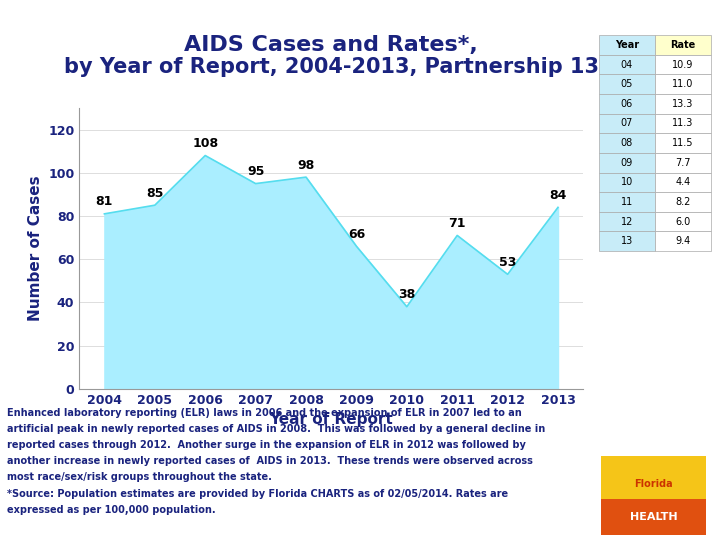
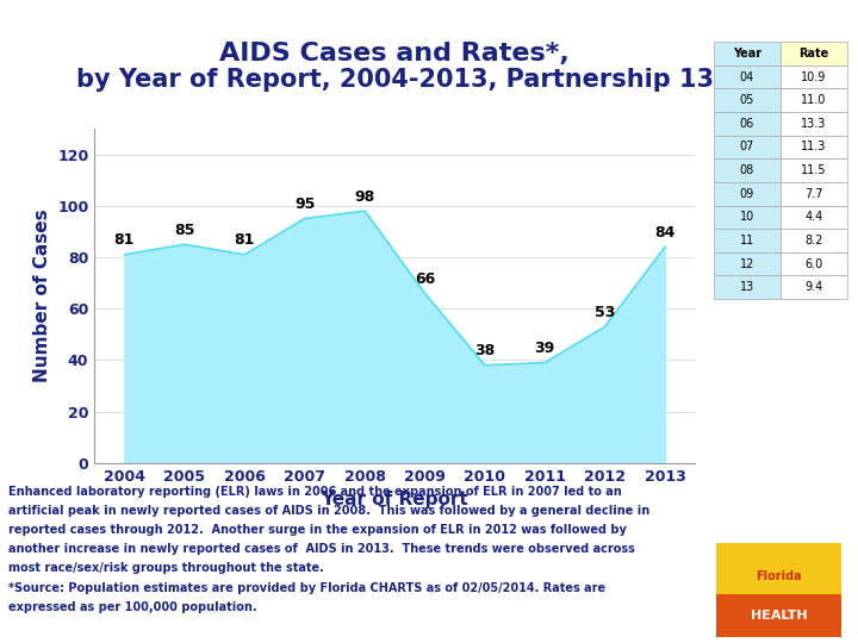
2006: 108 -> 81
2011: 71 -> 39
